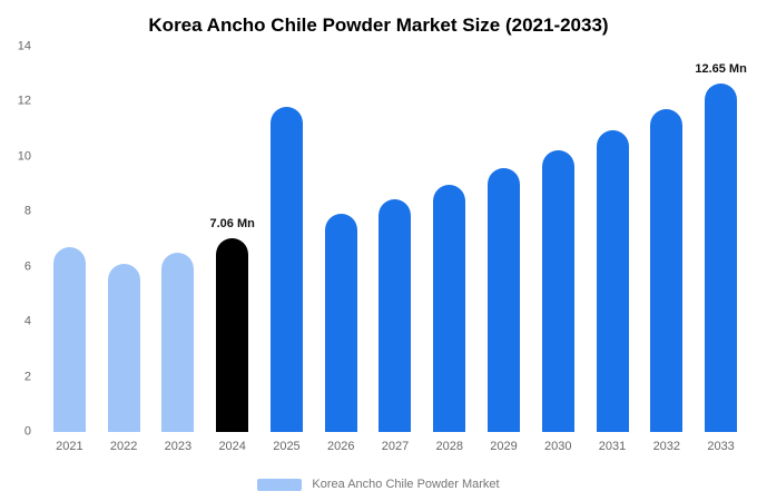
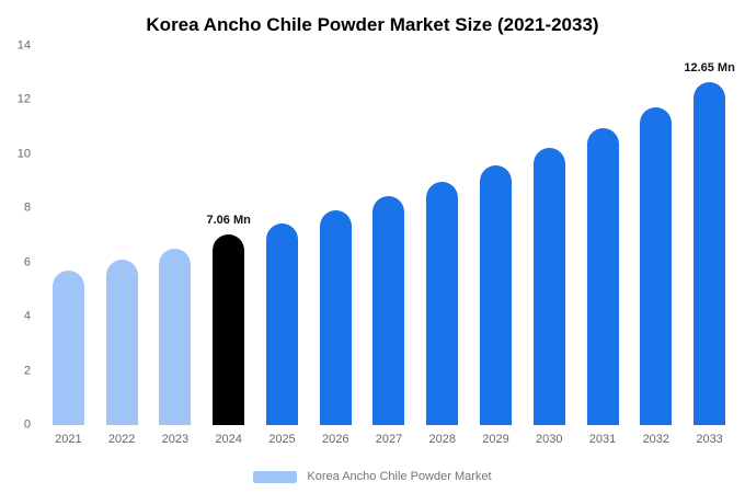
2021: 6.7 -> 5.7
2025: 11.8 -> 7.5
